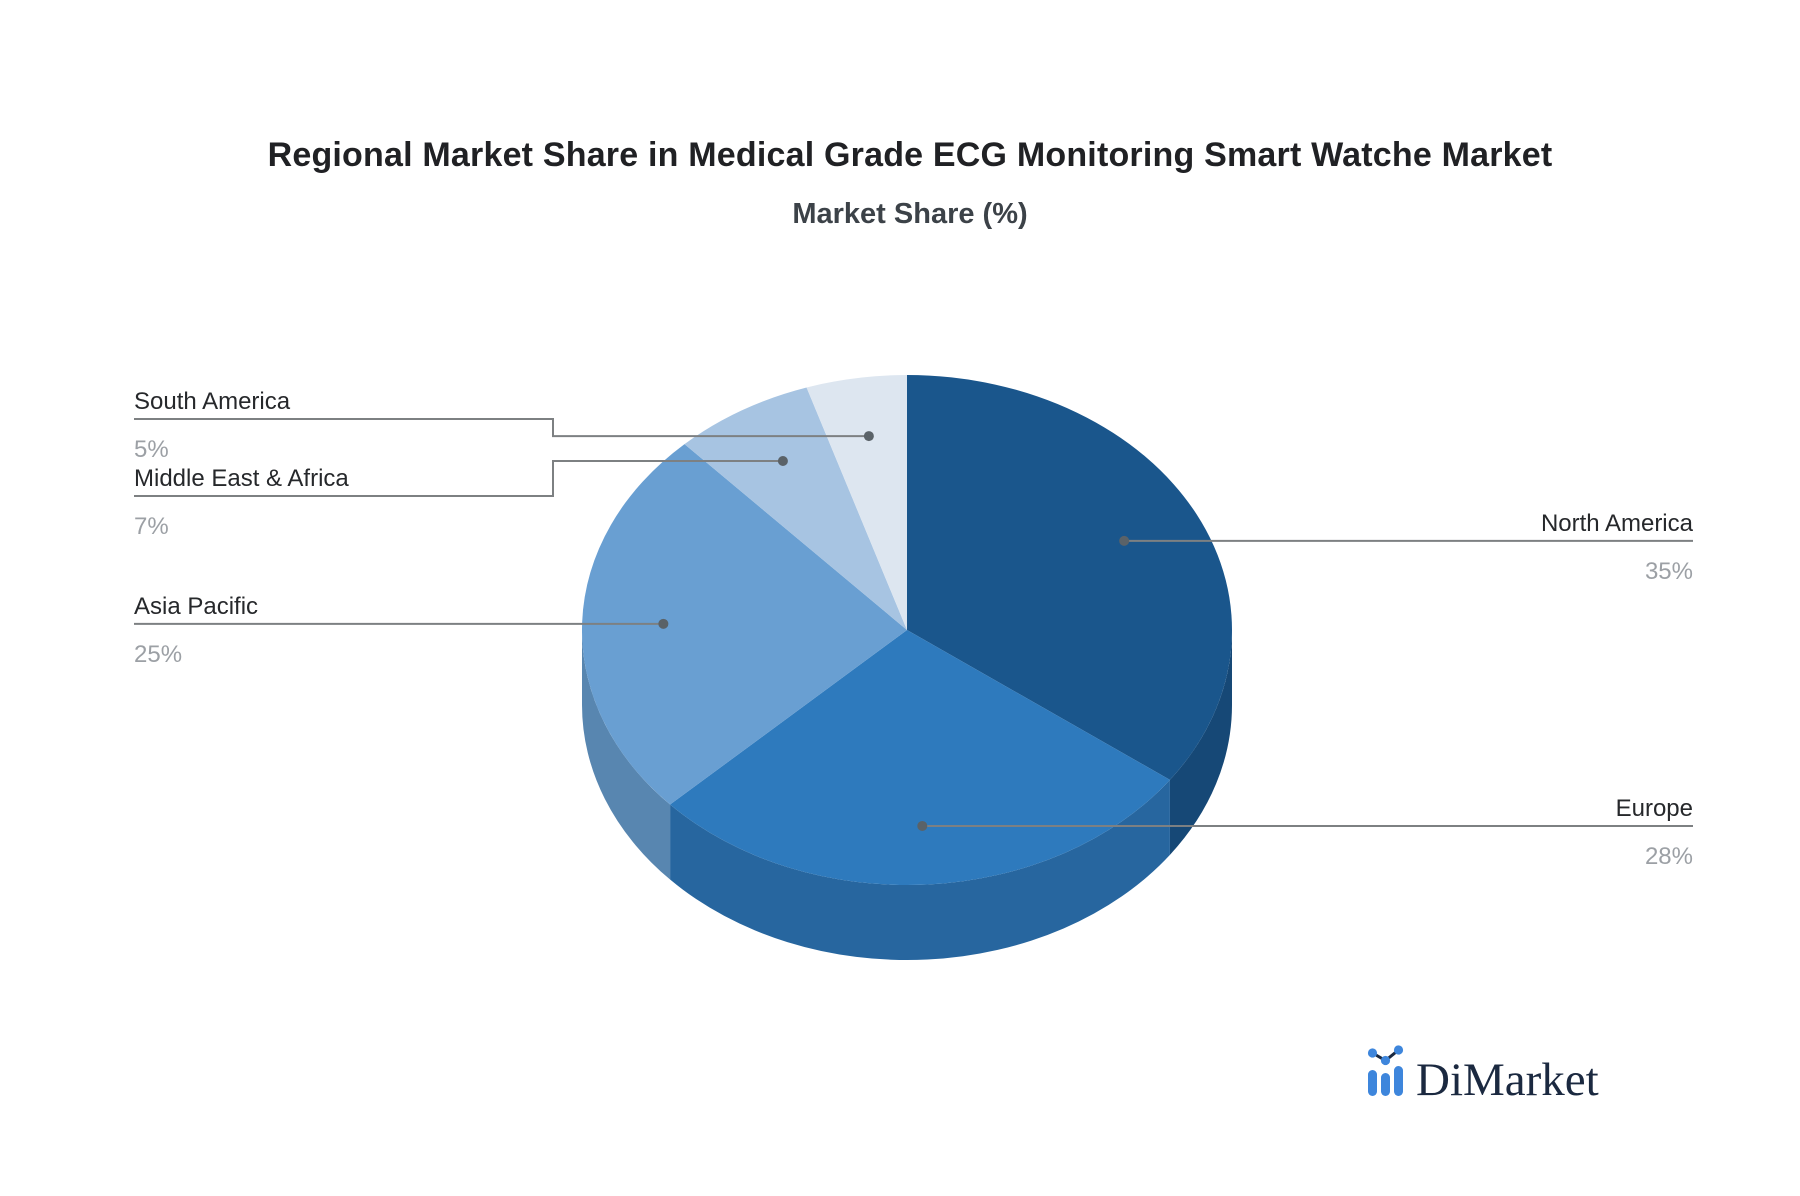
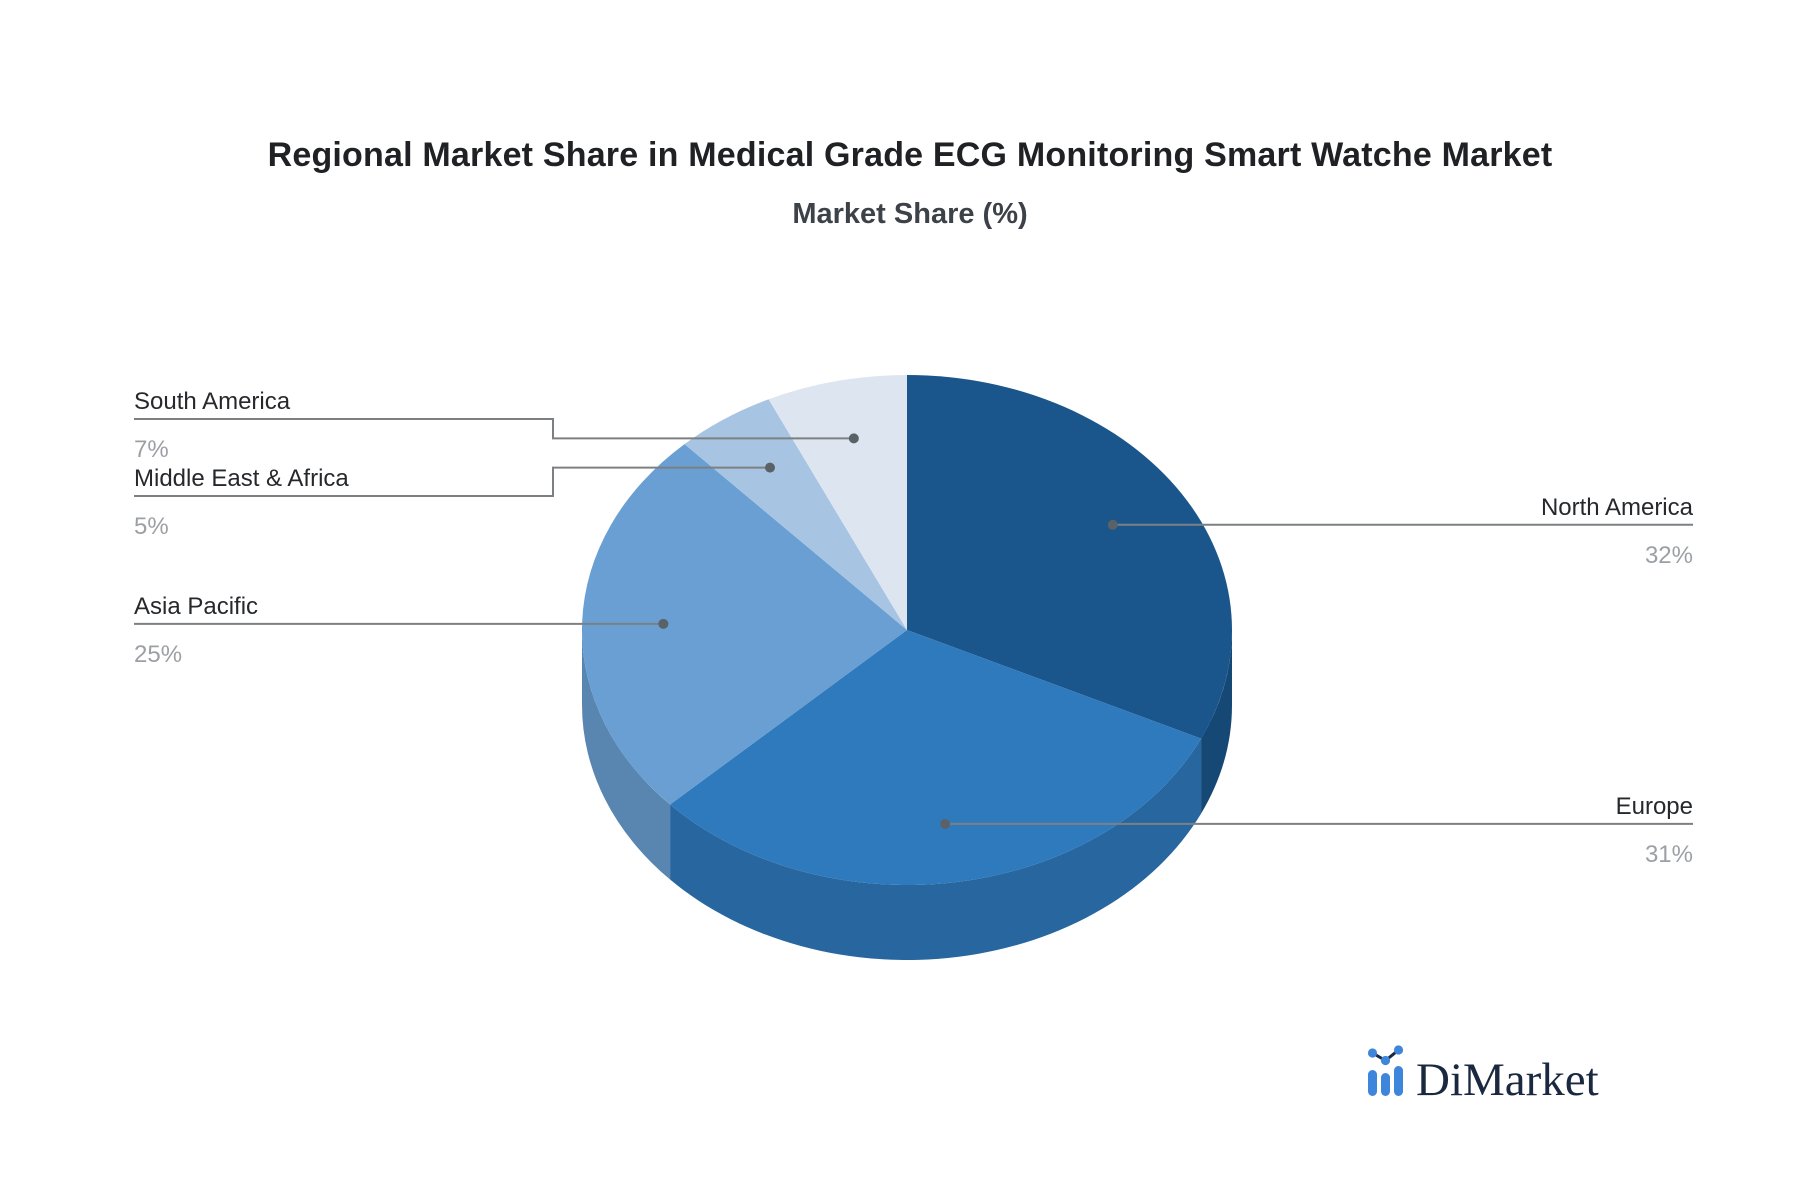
North America: 35% -> 32%
Europe: 28% -> 31%
Middle East & Africa: 7% -> 5%
South America: 5% -> 7%
